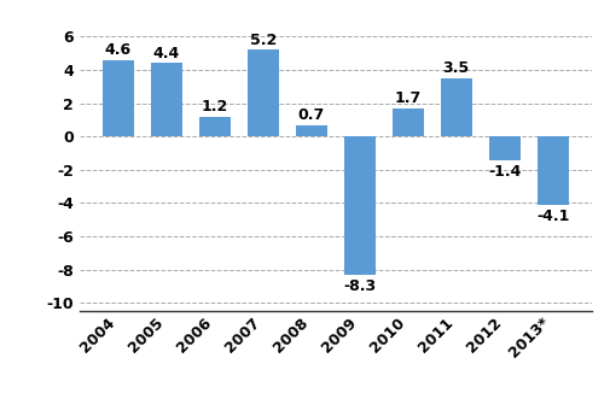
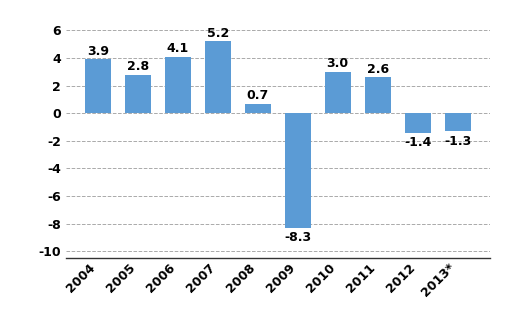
2004: 4.6 -> 3.9
2005: 4.4 -> 2.8
2006: 1.2 -> 4.1
2010: 1.7 -> 3.0
2011: 3.5 -> 2.6
2013*: -4.1 -> -1.3
